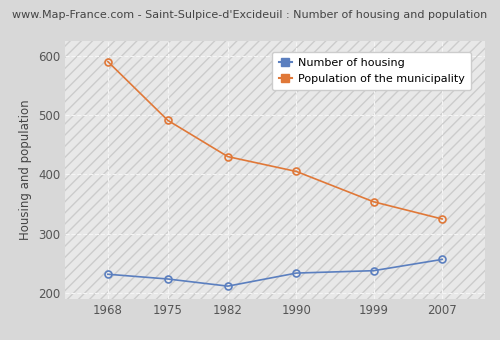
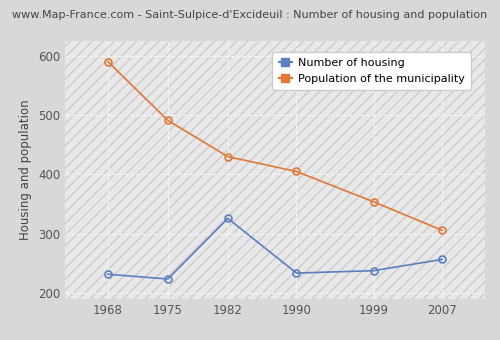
Number of housing/1982: 212 -> 326
Population of the municipality/2007: 325 -> 306
